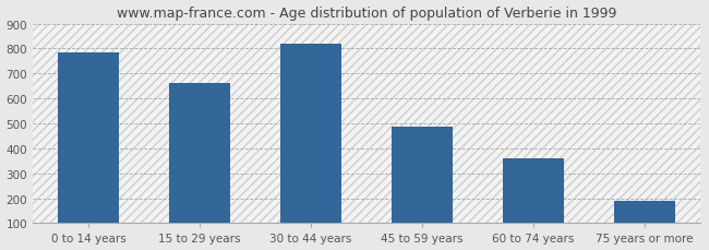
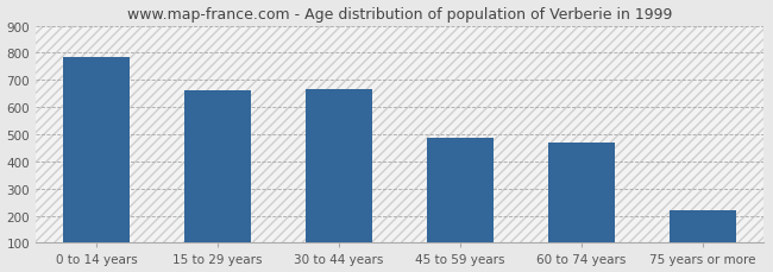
30 to 44 years: 818 -> 665
60 to 74 years: 360 -> 470
75 years or more: 188 -> 220
